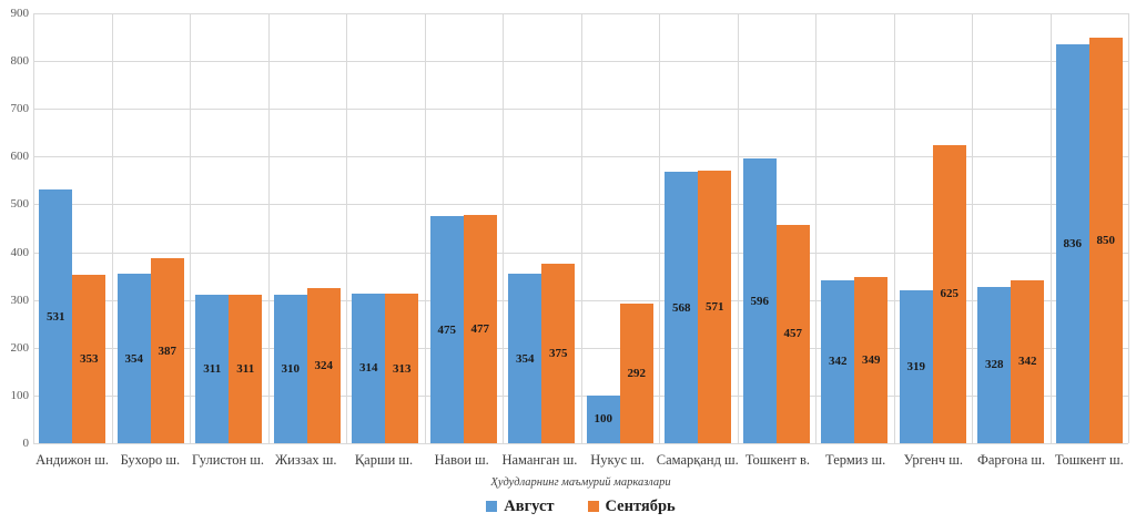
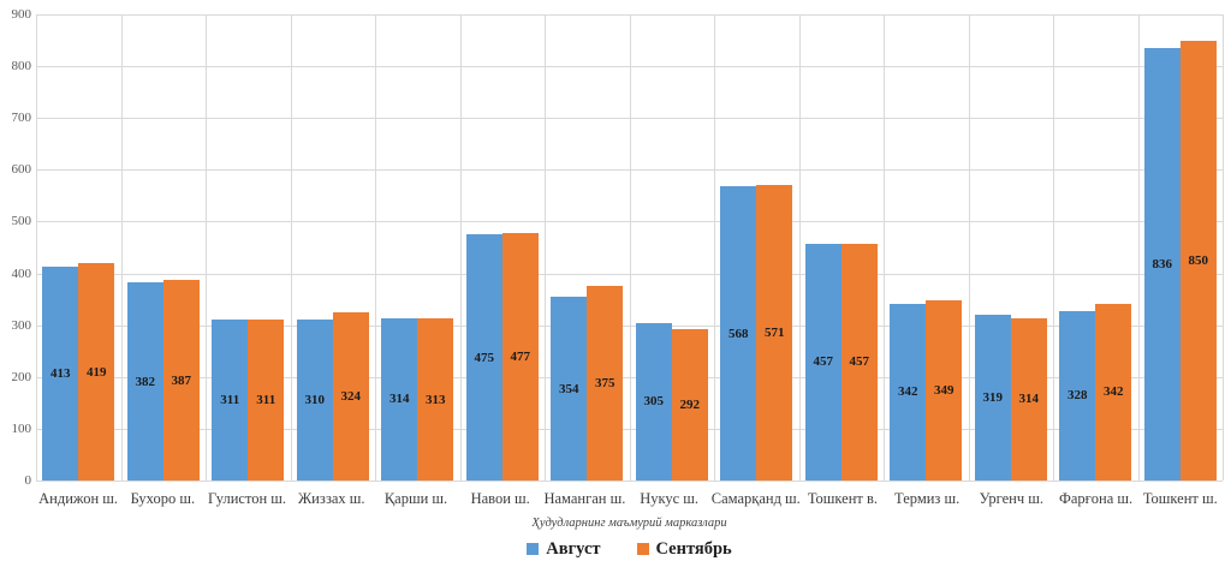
Август/Андижон ш.: 531 -> 413
Сентябрь/Андижон ш.: 353 -> 419
Август/Бухоро ш.: 354 -> 382
Август/Нукус ш.: 100 -> 305
Август/Тошкент в.: 596 -> 457
Сентябрь/Ургенч ш.: 625 -> 314
